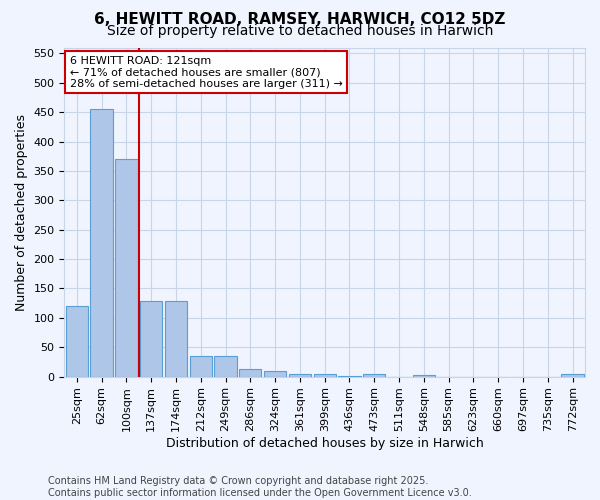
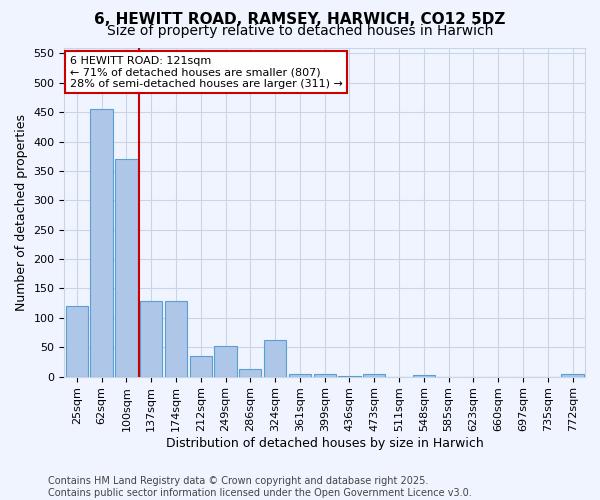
249sqm: 35 -> 52
324sqm: 9 -> 62
